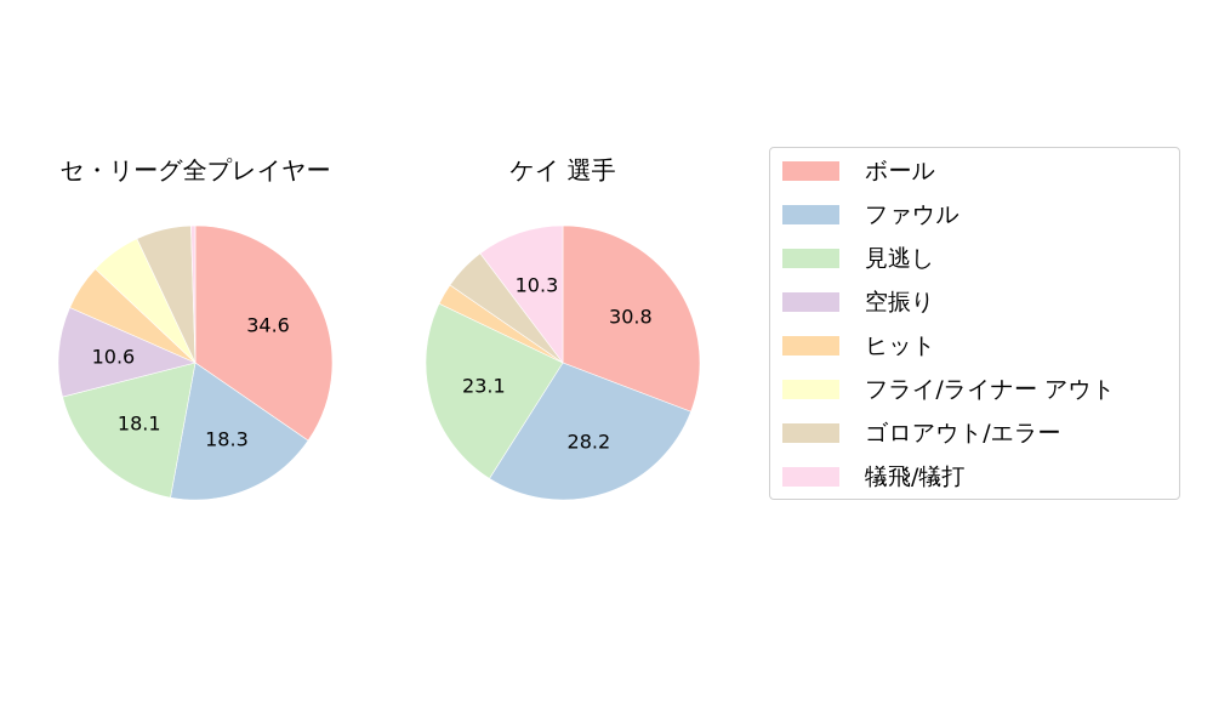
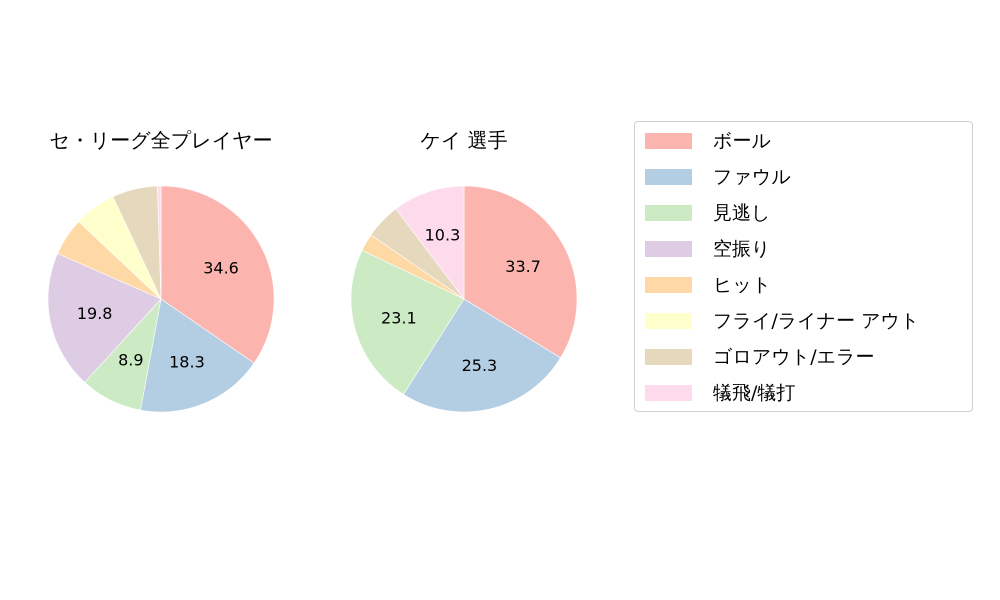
セ・リーグ全プレイヤー/見逃し: 18.1 -> 8.9
セ・リーグ全プレイヤー/空振り: 10.6 -> 19.8
ケイ 選手/ボール: 30.8 -> 33.7
ケイ 選手/ファウル: 28.2 -> 25.3
